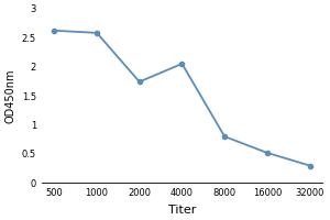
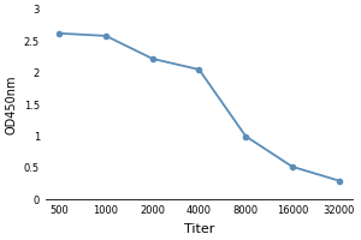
2000: 1.74 -> 2.22
8000: 0.80 -> 1.00
